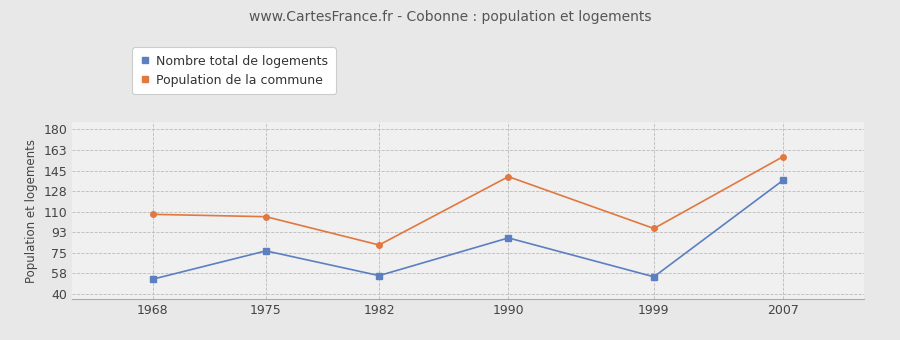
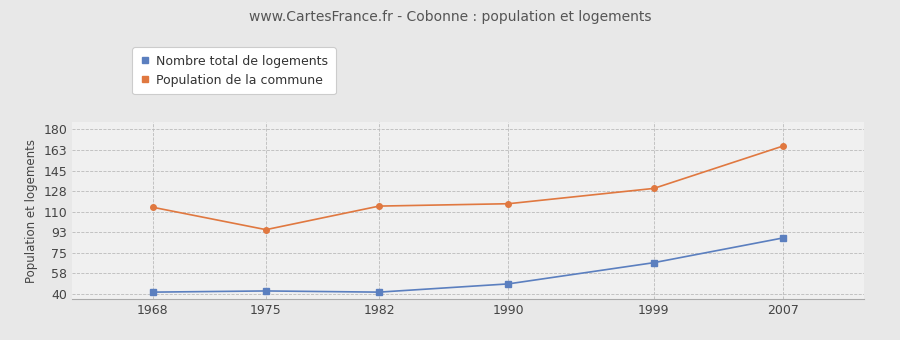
Nombre total de logements/1968: 53 -> 42
Population de la commune/1968: 108 -> 114
Nombre total de logements/1975: 77 -> 43
Population de la commune/1975: 106 -> 95
Nombre total de logements/1982: 56 -> 42
Population de la commune/1982: 82 -> 115
Nombre total de logements/1990: 88 -> 49
Population de la commune/1990: 140 -> 117
Nombre total de logements/1999: 55 -> 67
Population de la commune/1999: 96 -> 130
Nombre total de logements/2007: 137 -> 88
Population de la commune/2007: 157 -> 166
